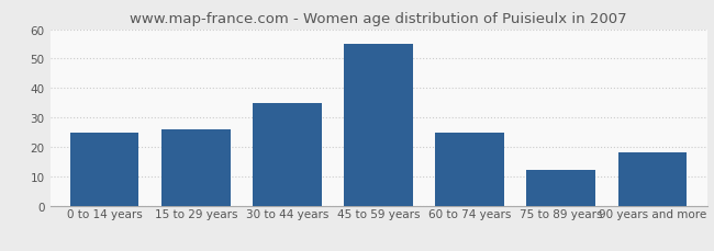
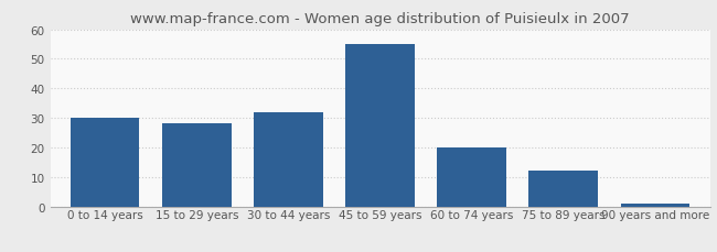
0 to 14 years: 25 -> 30
15 to 29 years: 26 -> 28
30 to 44 years: 35 -> 32
60 to 74 years: 25 -> 20
90 years and more: 18 -> 1
